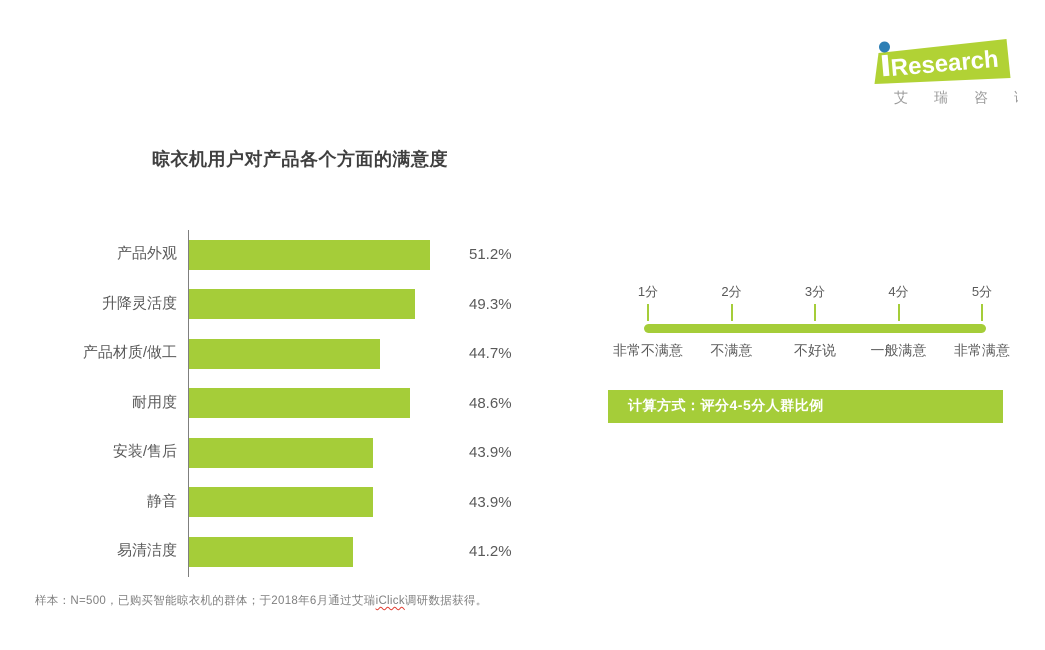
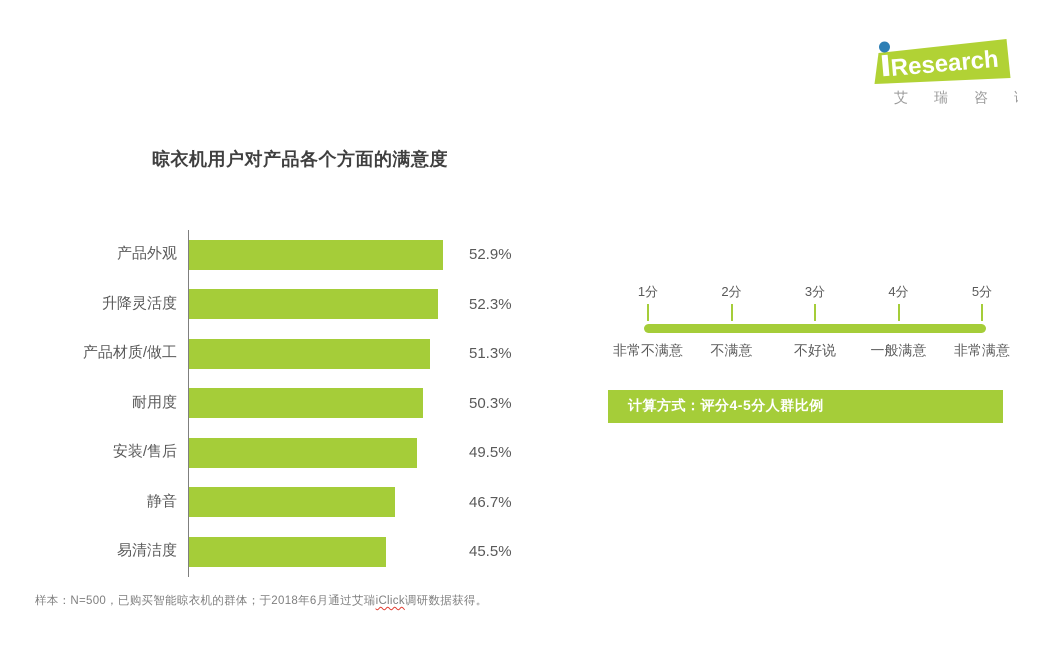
产品外观: 51.2% -> 52.9%
升降灵活度: 49.3% -> 52.3%
产品材质/做工: 44.7% -> 51.3%
耐用度: 48.6% -> 50.3%
安装/售后: 43.9% -> 49.5%
静音: 43.9% -> 46.7%
易清洁度: 41.2% -> 45.5%
